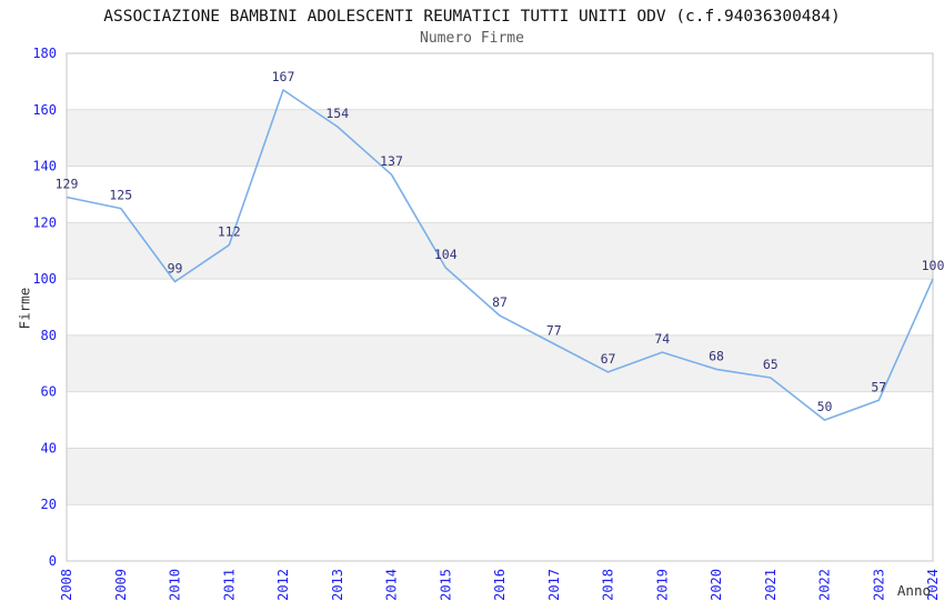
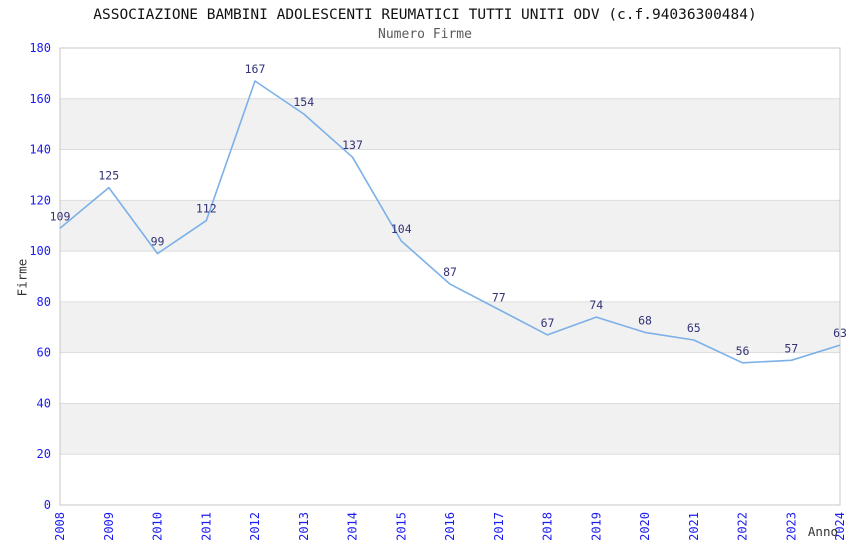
2008: 129 -> 109
2022: 50 -> 56
2024: 100 -> 63
